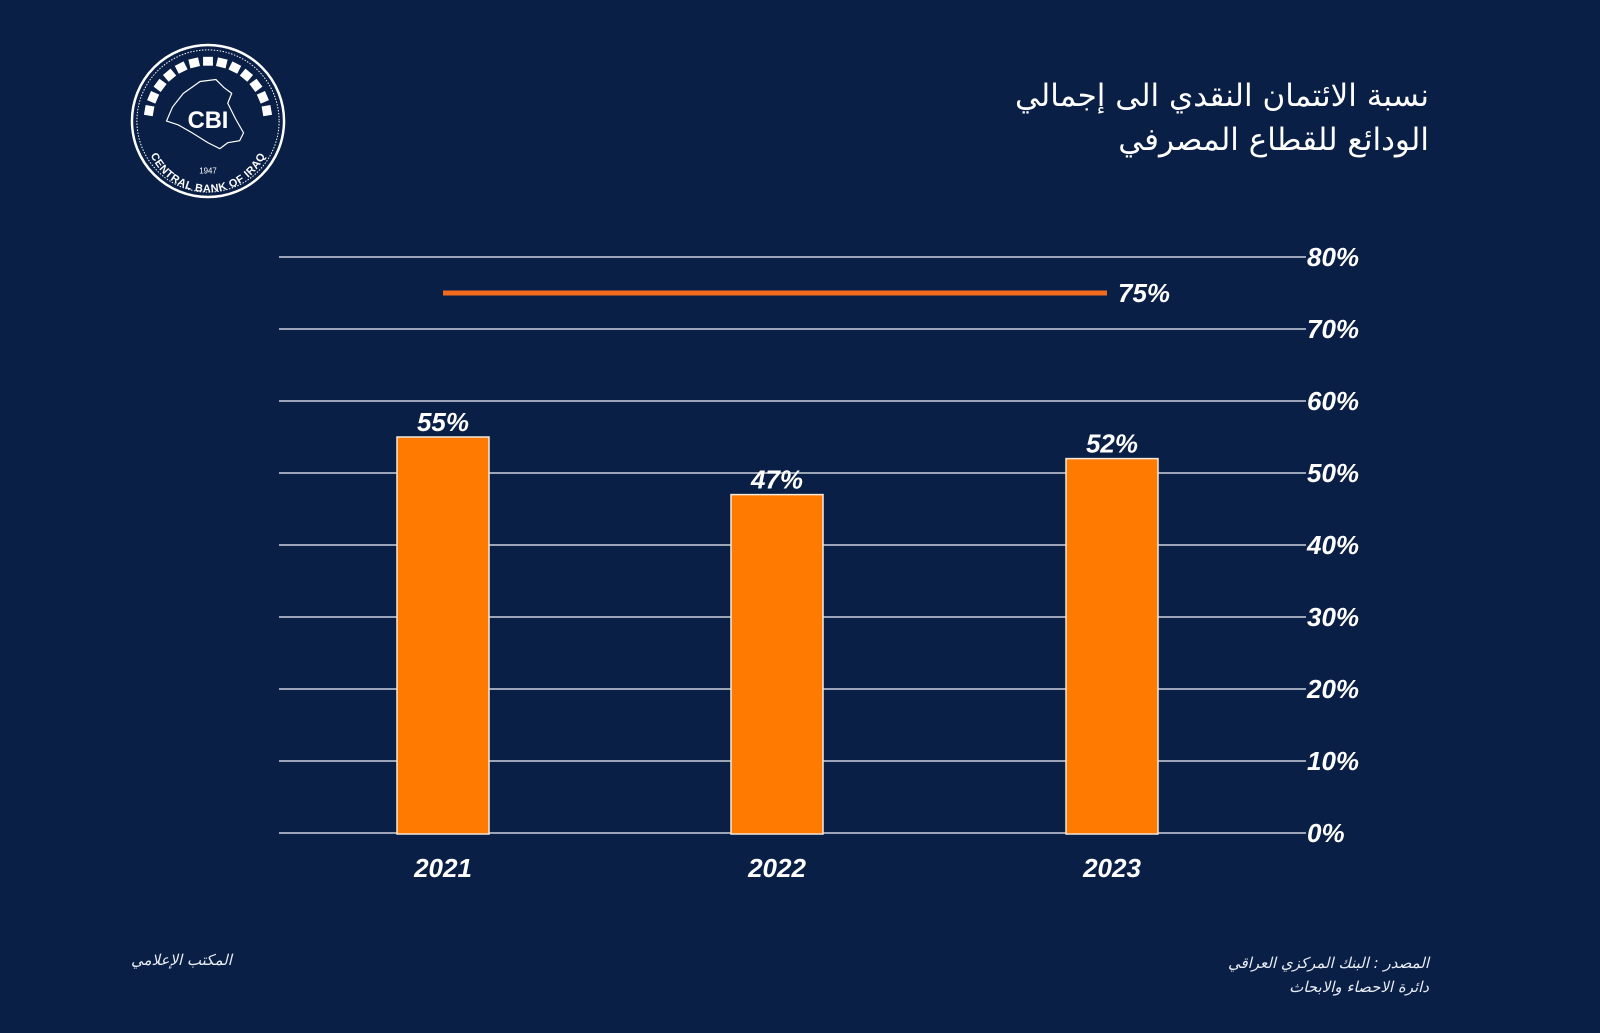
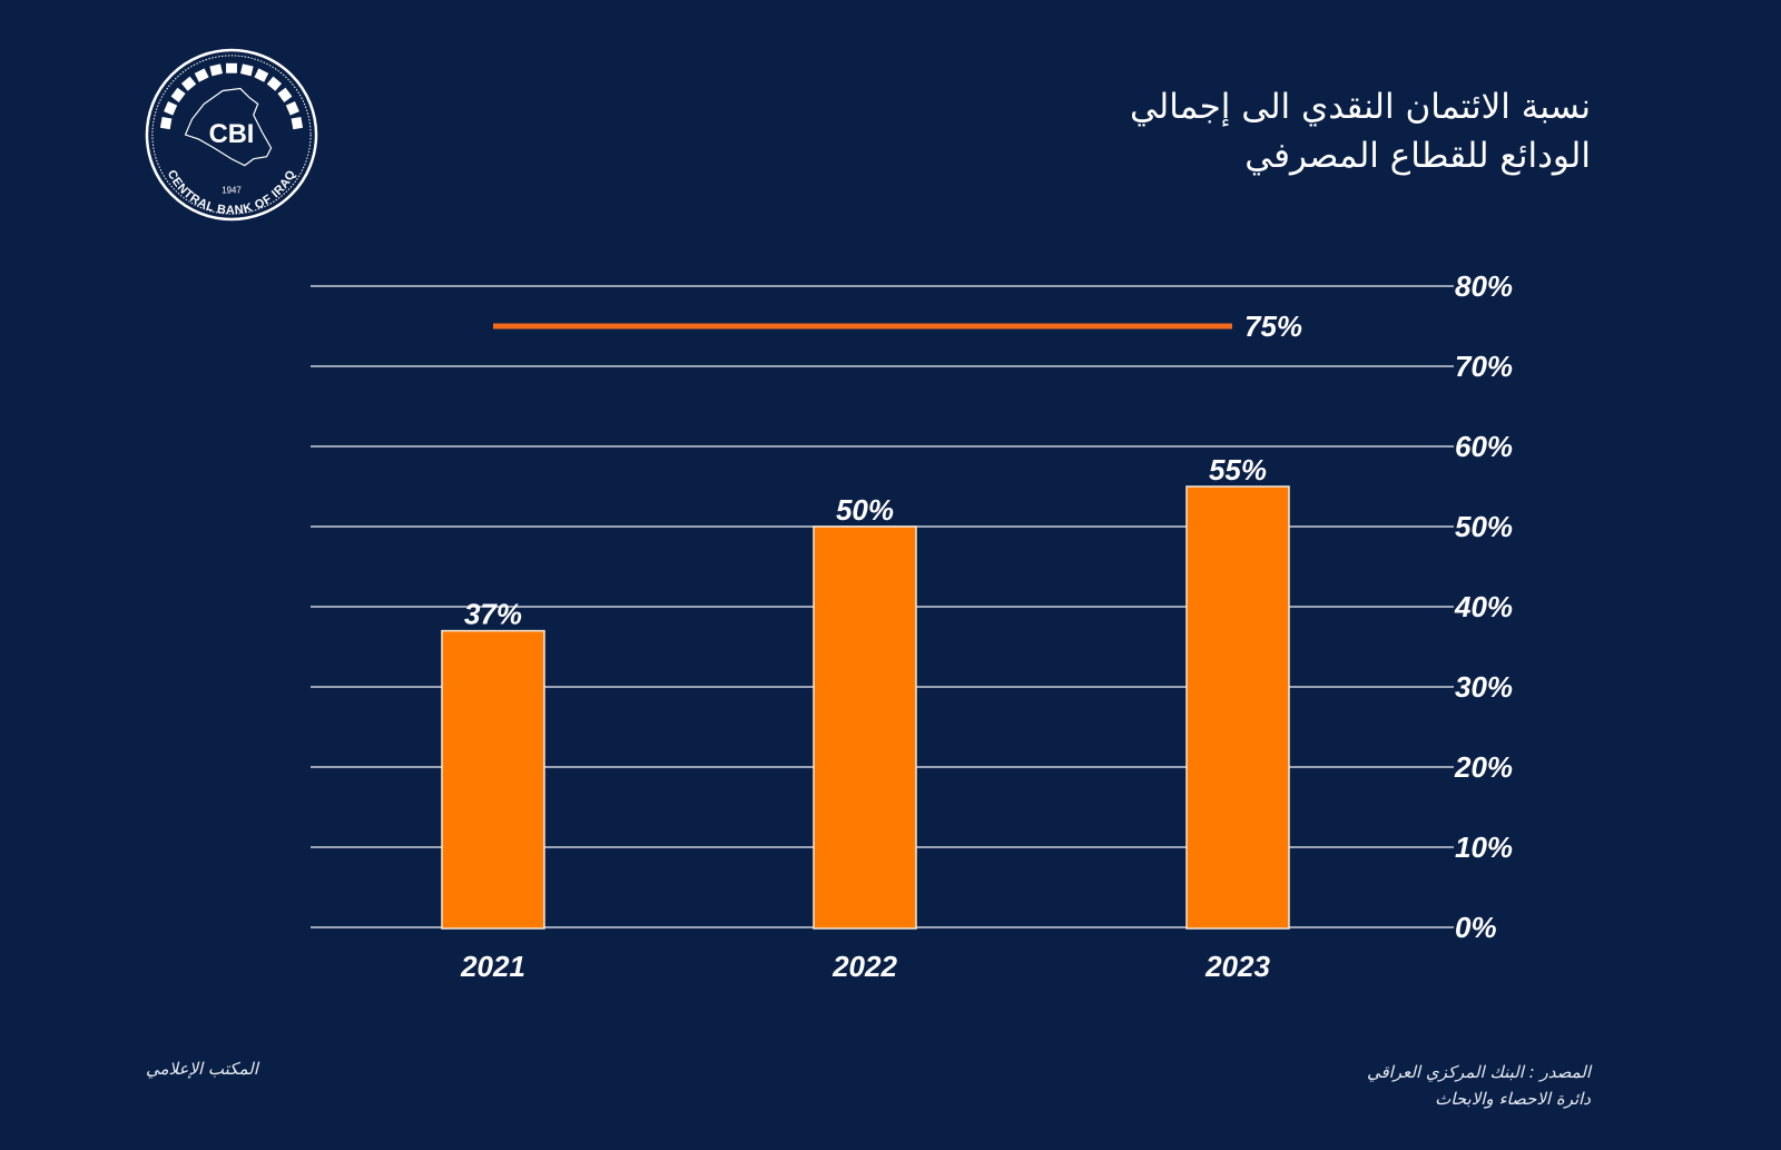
2021: 55% -> 37%
2022: 47% -> 50%
2023: 52% -> 55%
